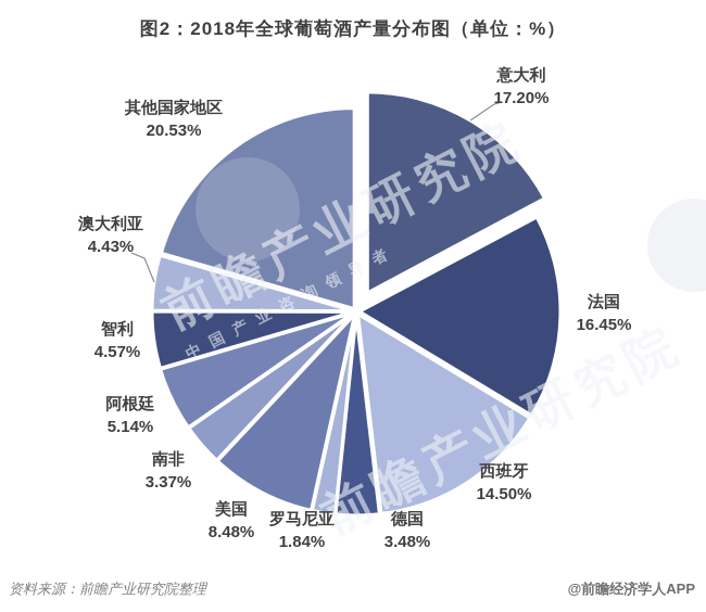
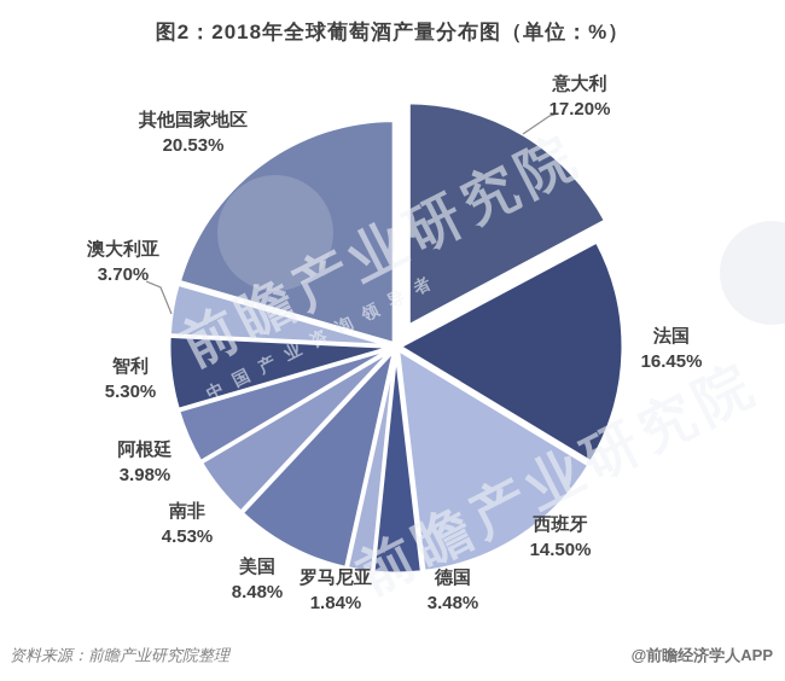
南非: 3.37% -> 4.53%
阿根廷: 5.14% -> 3.98%
智利: 4.57% -> 5.30%
澳大利亚: 4.43% -> 3.70%
